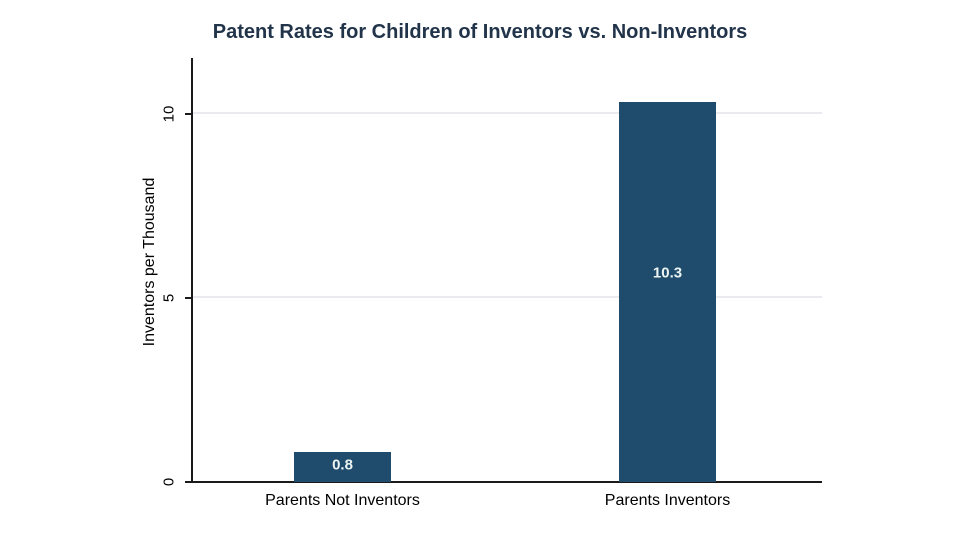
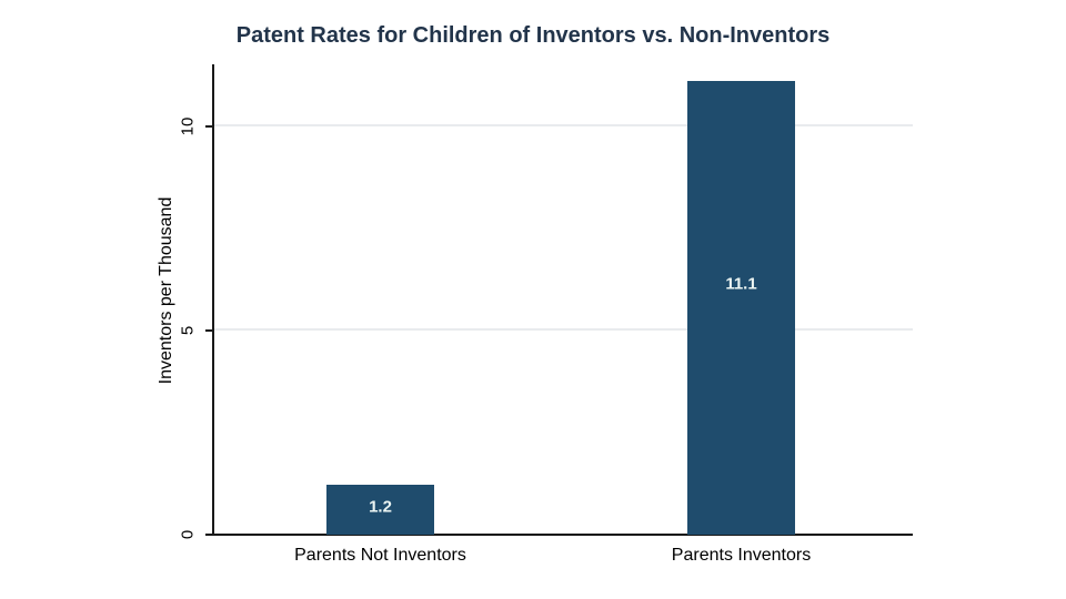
Parents Not Inventors: 0.8 -> 1.2
Parents Inventors: 10.3 -> 11.1
